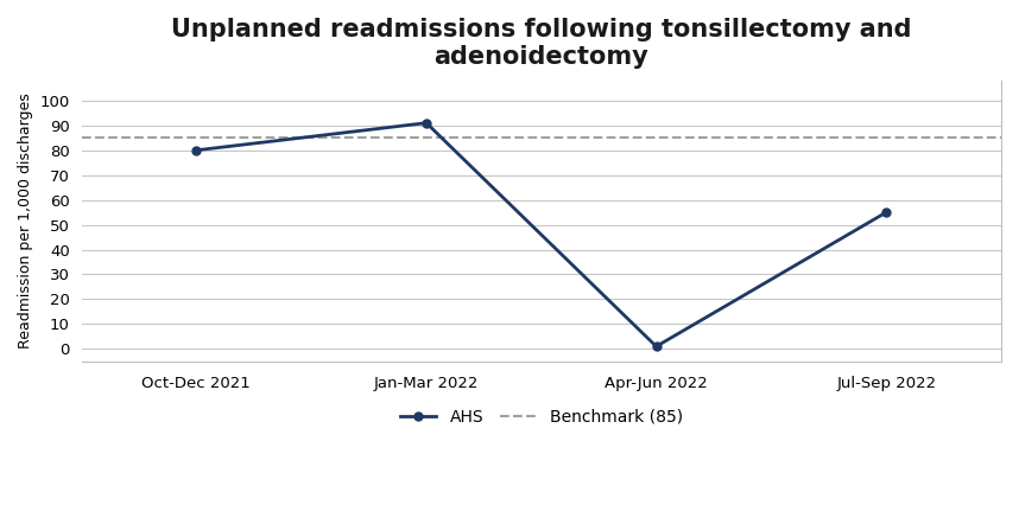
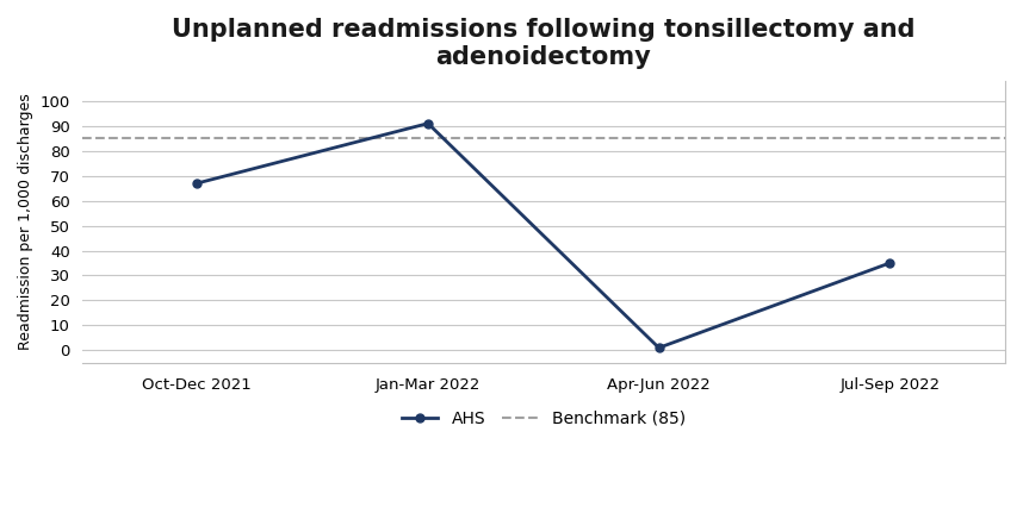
Oct-Dec 2021: 80 -> 67
Jul-Sep 2022: 55 -> 35
